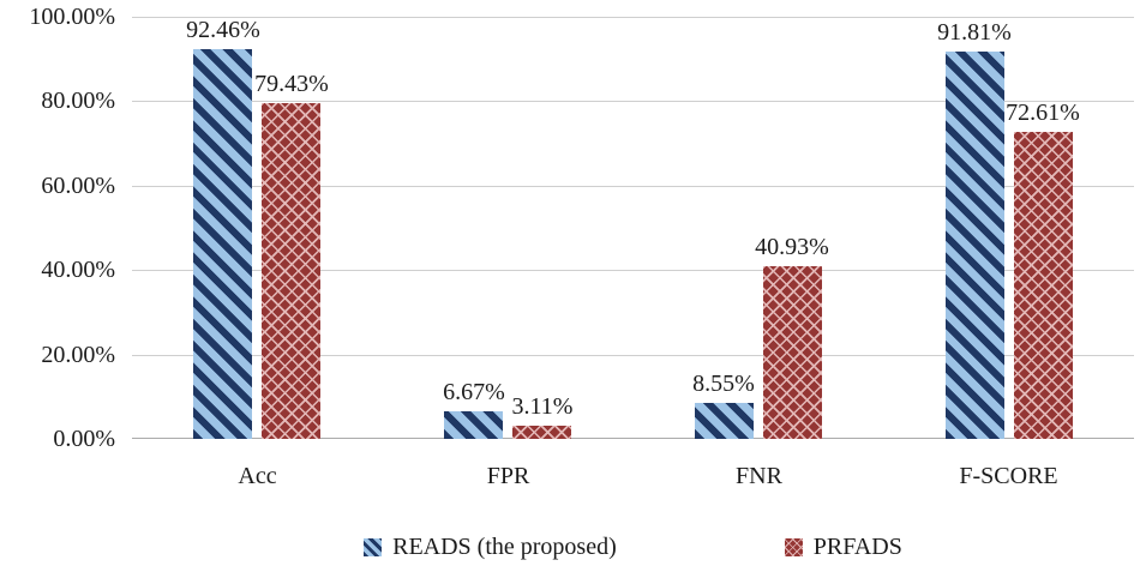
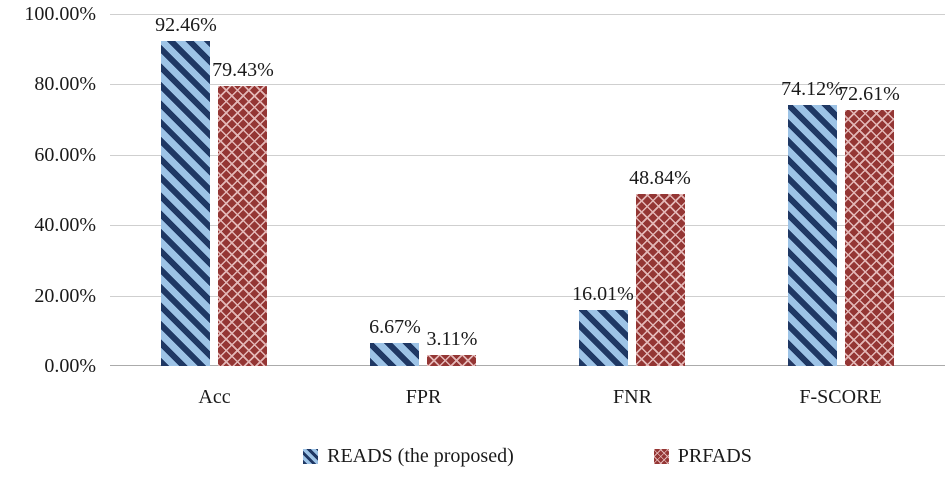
READS (the proposed)/FNR: 8.55% -> 16.01%
PRFADS/FNR: 40.93% -> 48.84%
READS (the proposed)/F-SCORE: 91.81% -> 74.12%
